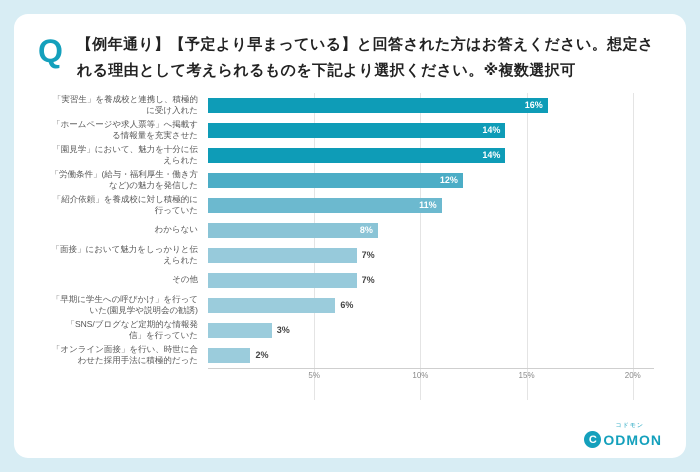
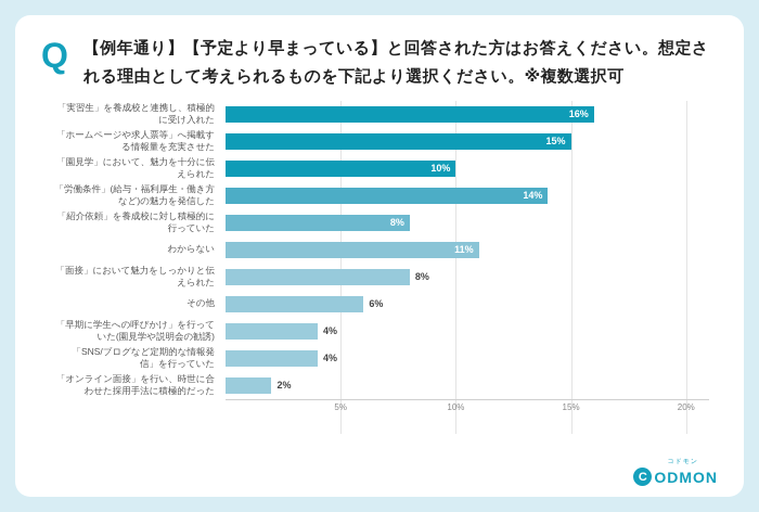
「ホームページや求人票等」へ掲載す る情報量を充実させた: 14% -> 15%
「園見学」において、魅力を十分に伝 えられた: 14% -> 10%
「労働条件」(給与・福利厚生・働き方 など)の魅力を発信した: 12% -> 14%
「紹介依頼」を養成校に対し積極的に 行っていた: 11% -> 8%
わからない: 8% -> 11%
「面接」において魅力をしっかりと伝 えられた: 7% -> 8%
その他: 7% -> 6%
「早期に学生への呼びかけ」を行って いた(園見学や説明会の勧誘): 6% -> 4%
「SNS/ブログなど定期的な情報発 信」を行っていた: 3% -> 4%
